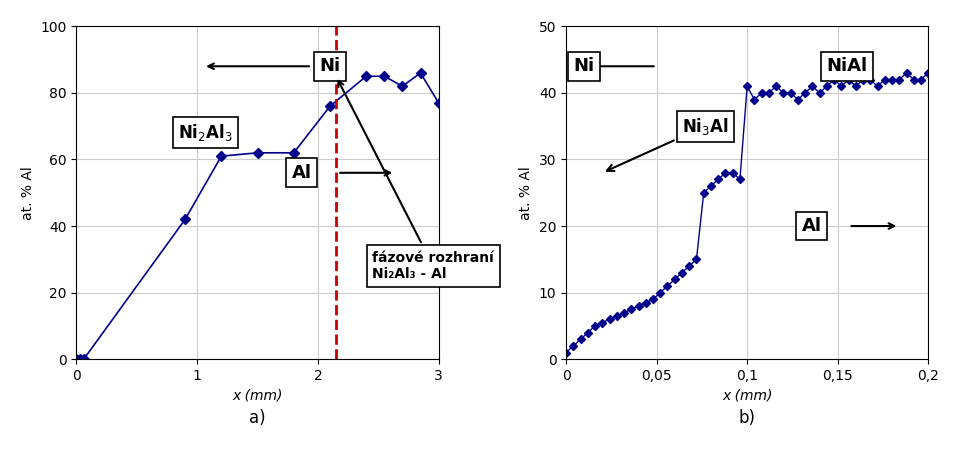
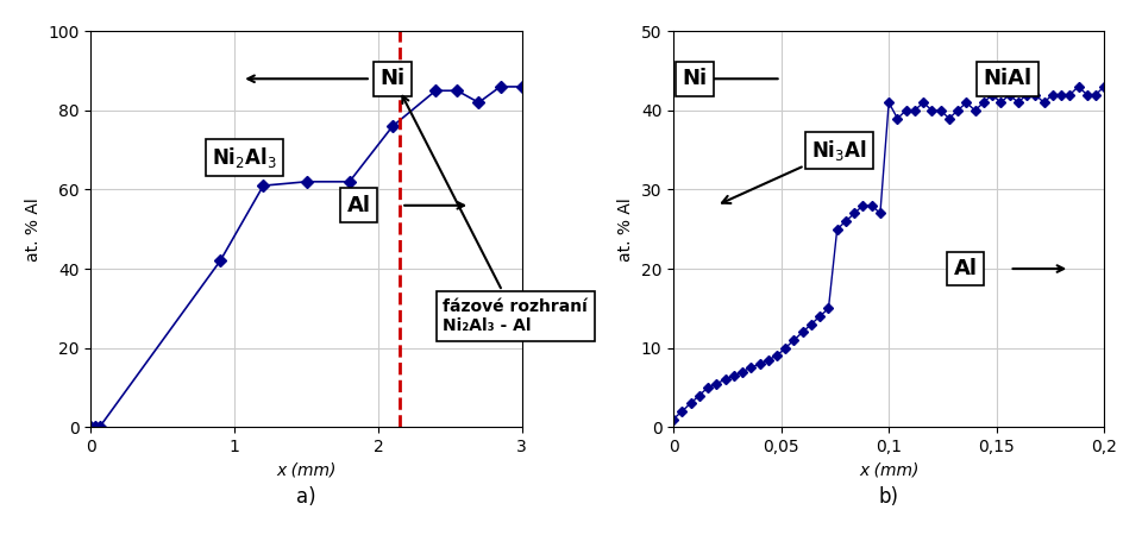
3: 77 -> 86
